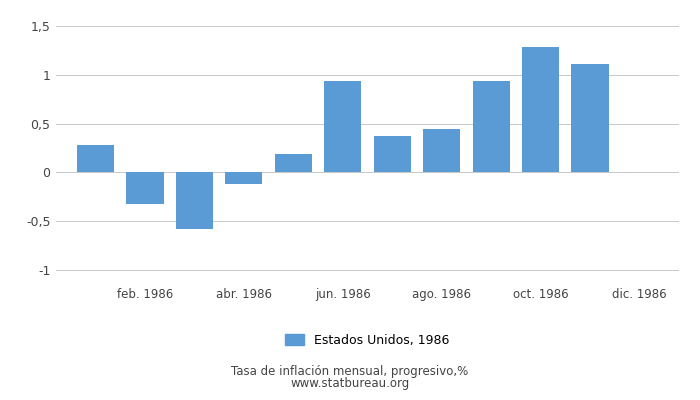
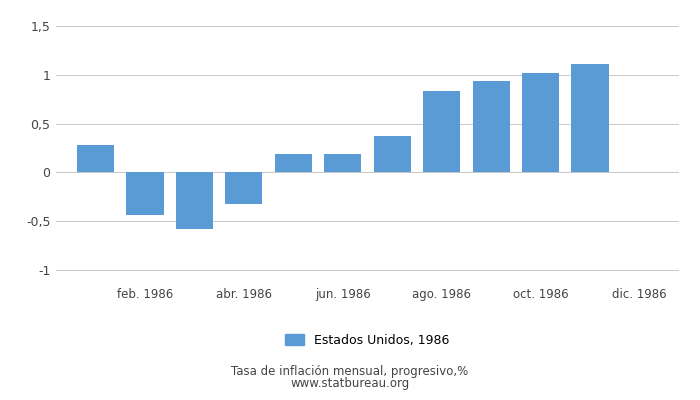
feb. 1986: -0,32 -> -0,44
abr. 1986: -0,12 -> -0,32
jun. 1986: 0,94 -> 0,19
ago. 1986: 0,44 -> 0,83
oct. 1986: 1,28 -> 1,02
